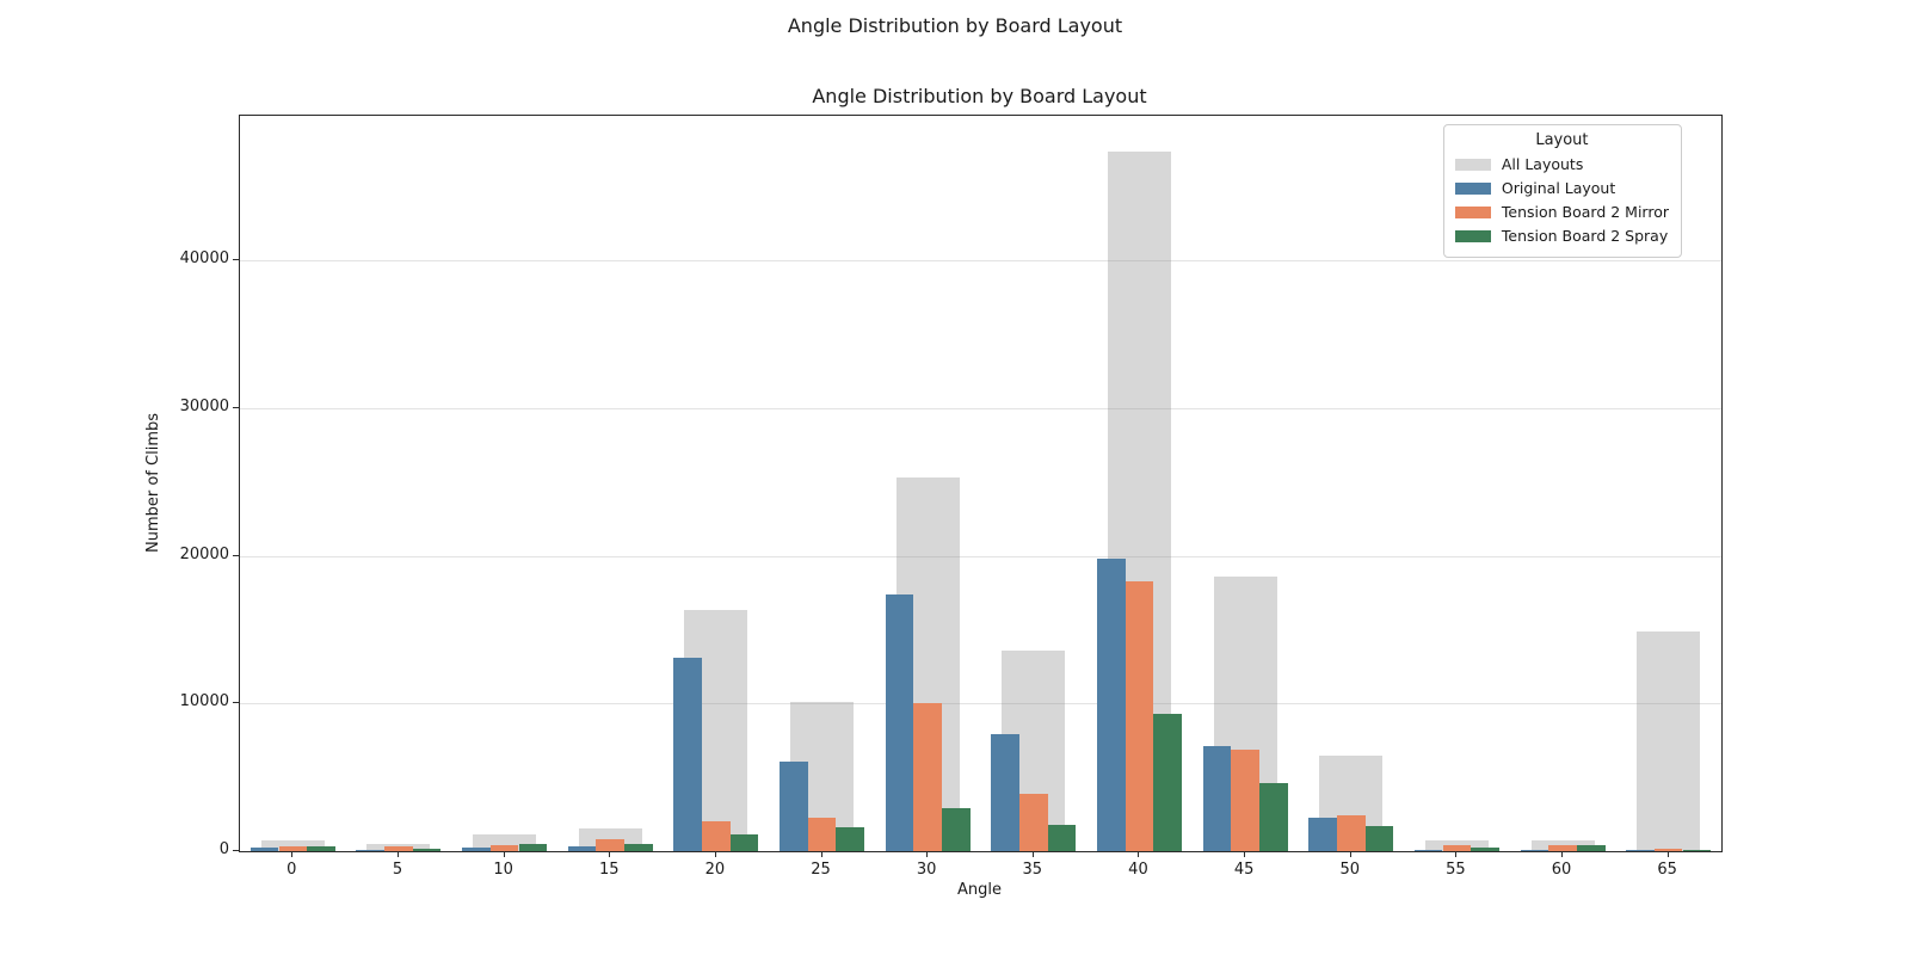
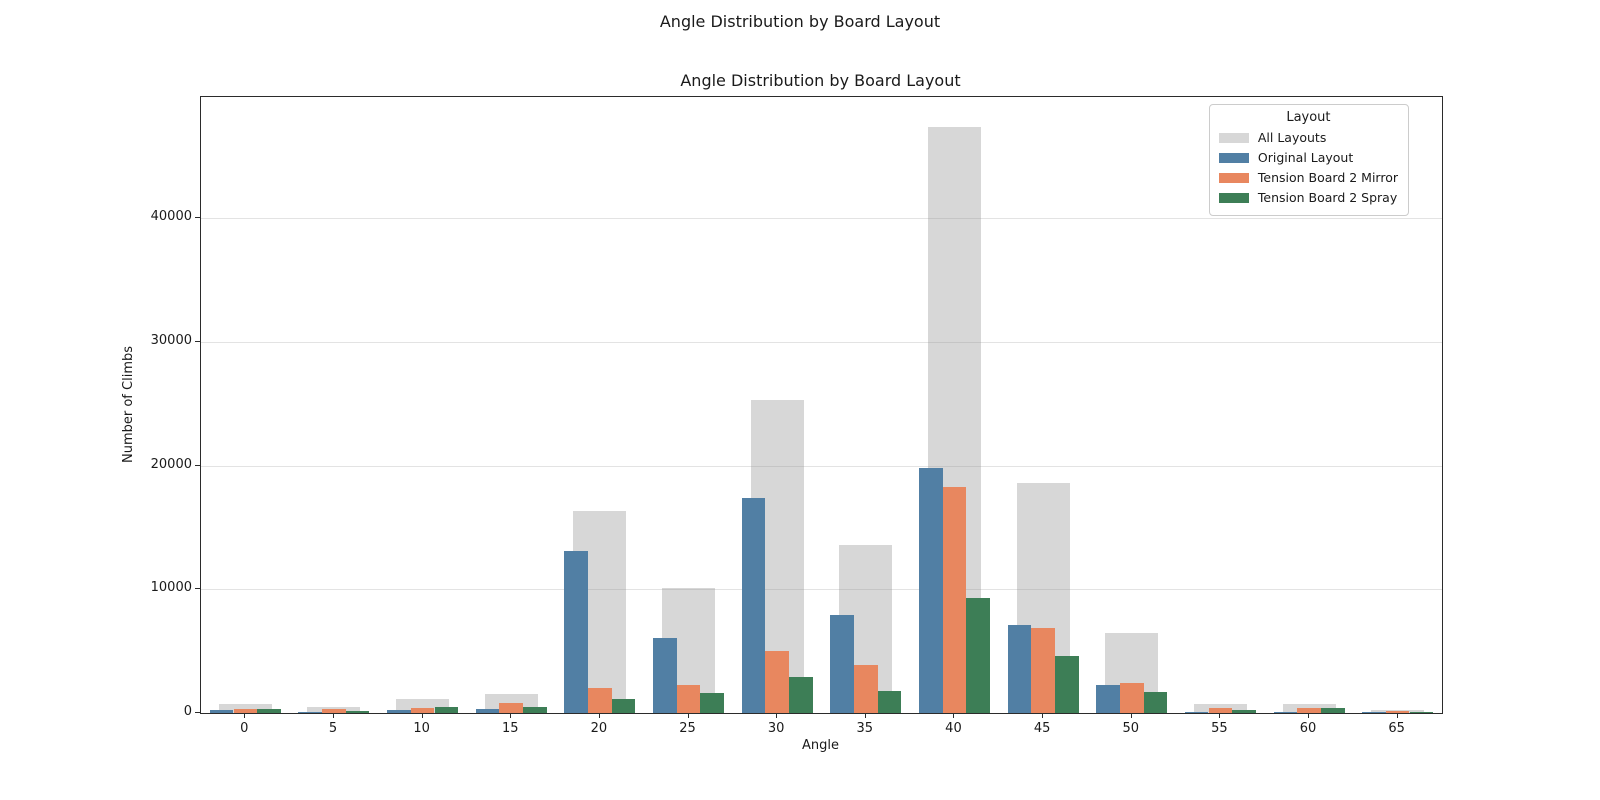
Tension Board 2 Mirror/30: 10000 -> 5000
All Layouts/65: 14900 -> 200
